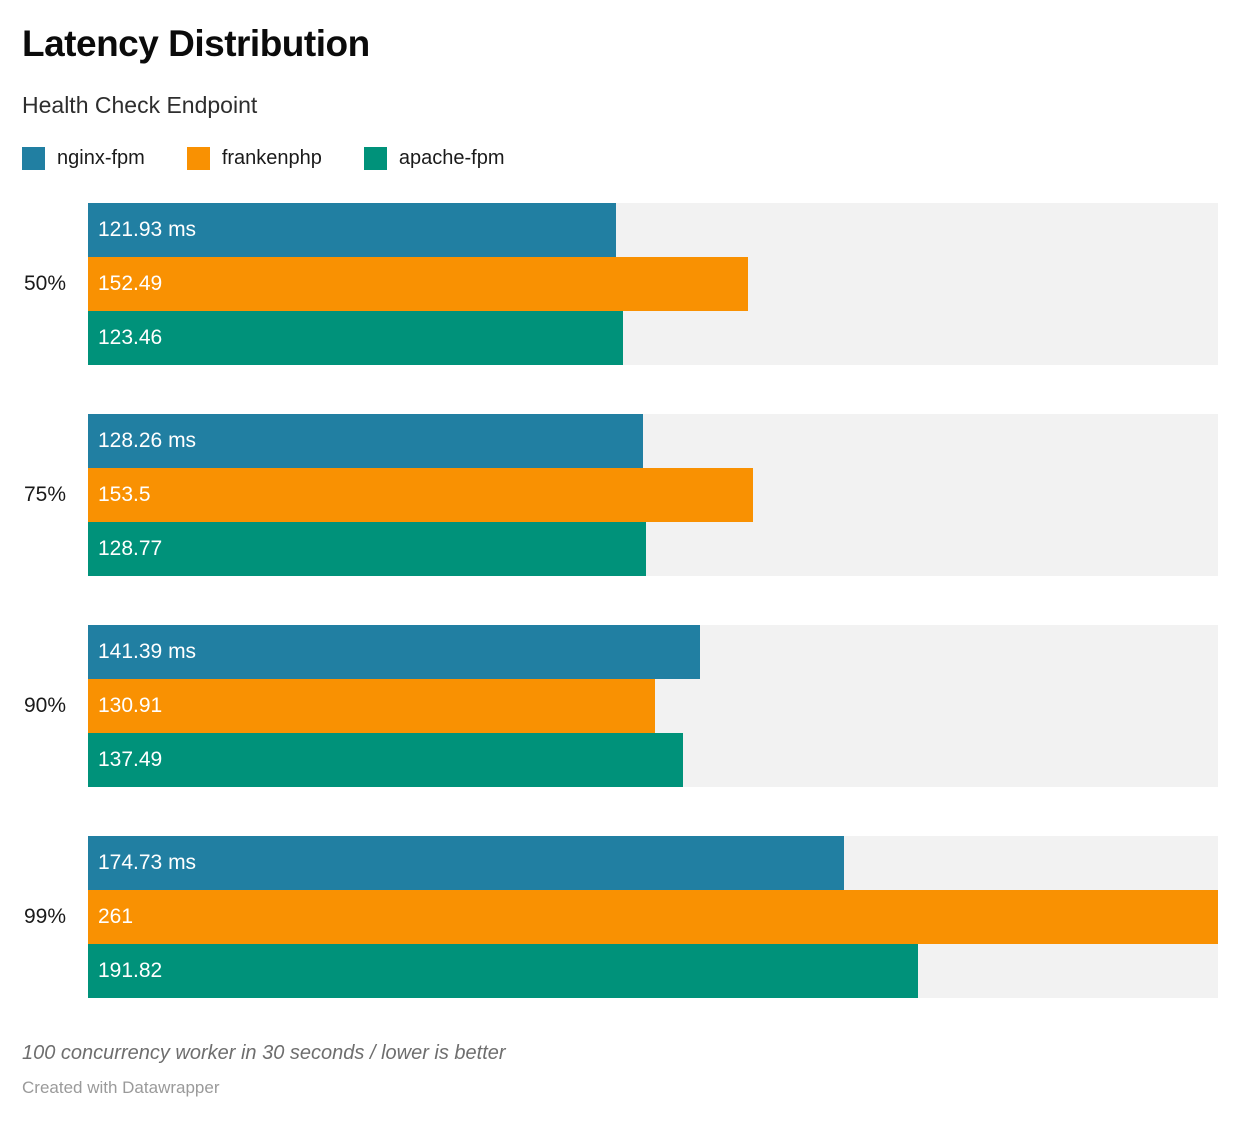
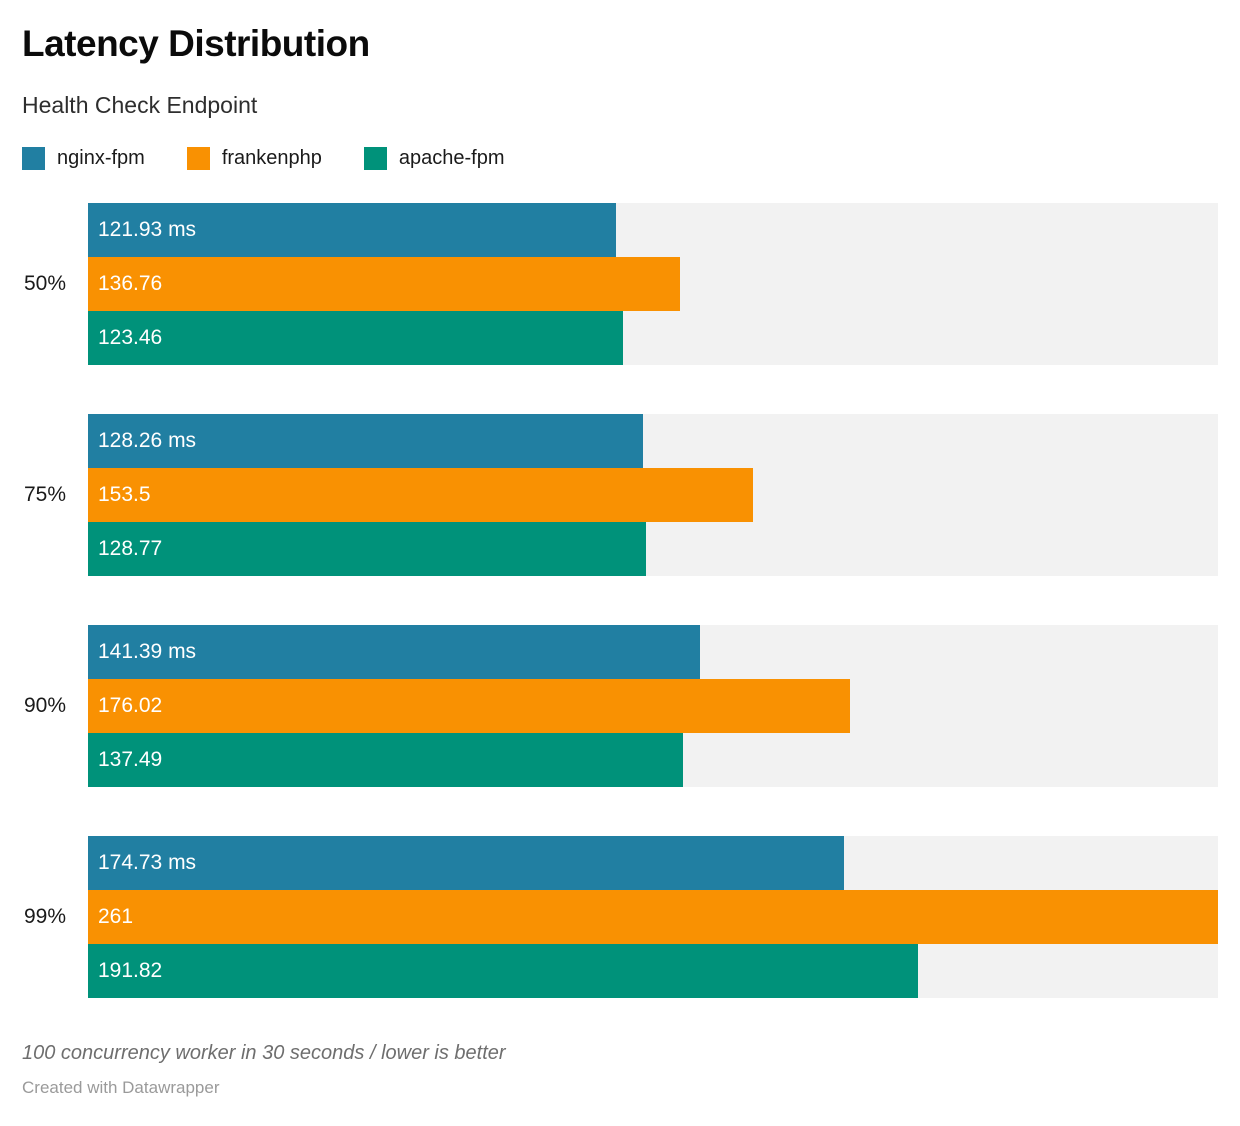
frankenphp/50%: 152.49 -> 136.76
frankenphp/90%: 130.91 -> 176.02
